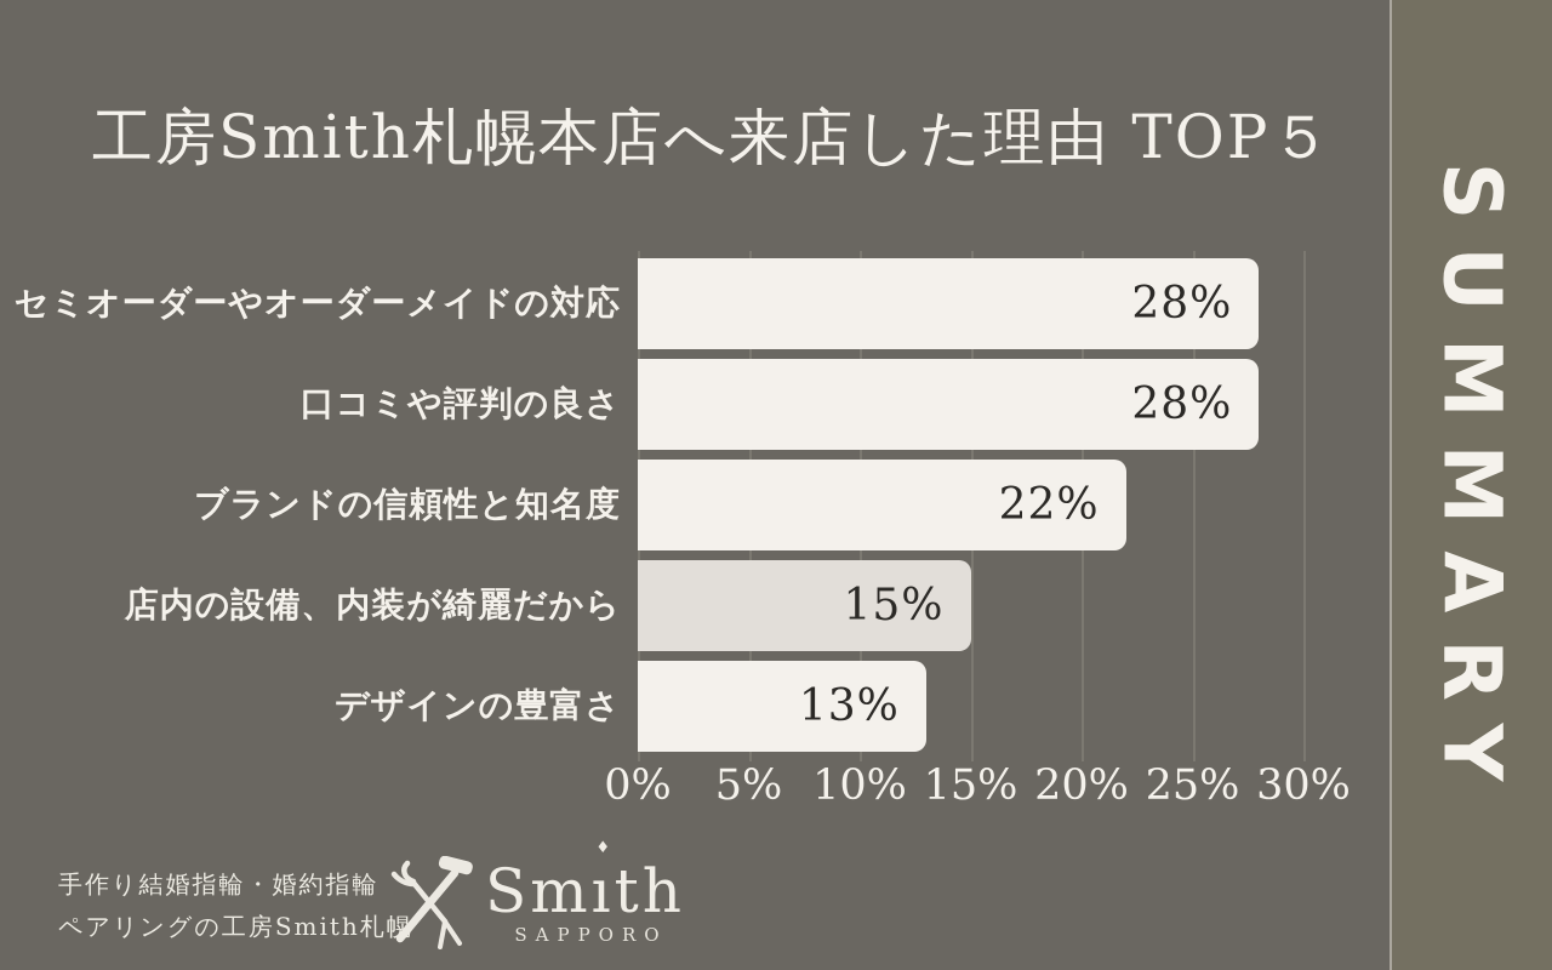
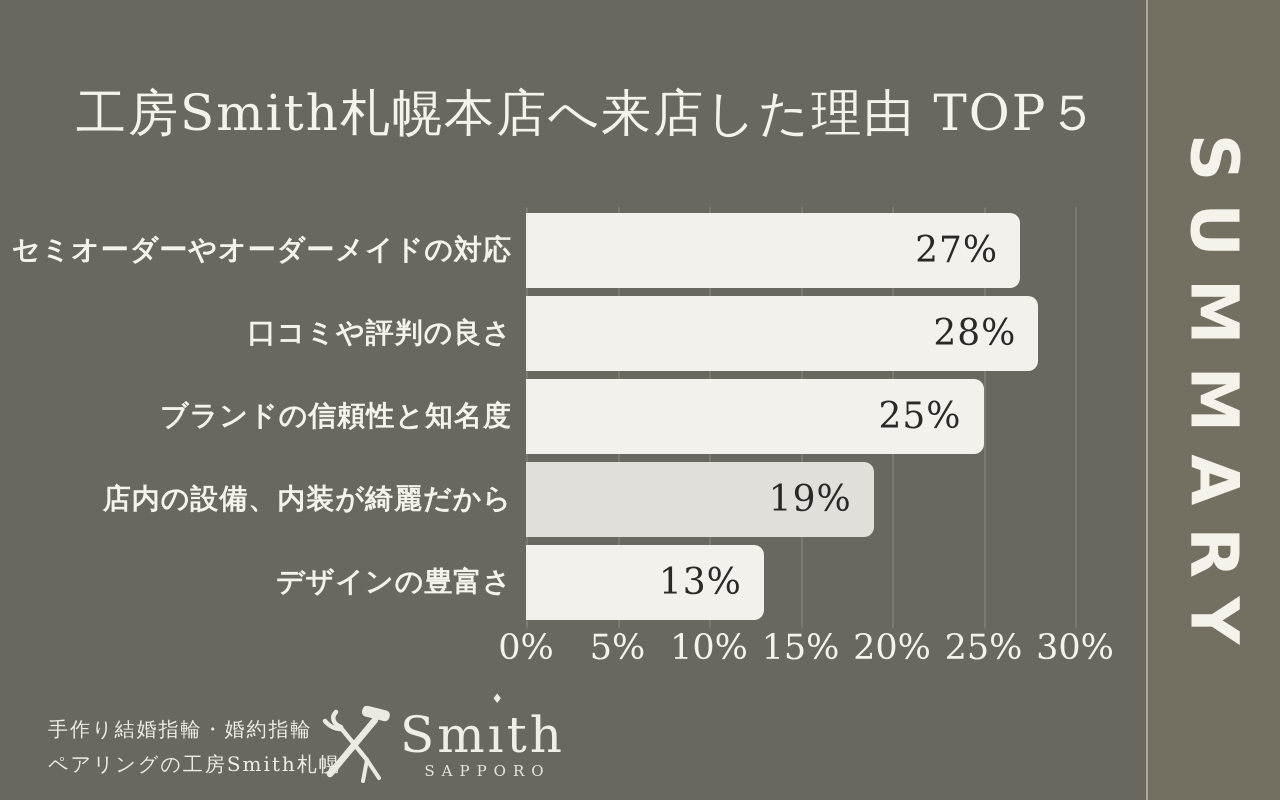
セミオーダーやオーダーメイドの対応: 28% -> 27%
ブランドの信頼性と知名度: 22% -> 25%
店内の設備、内装が綺麗だから: 15% -> 19%
